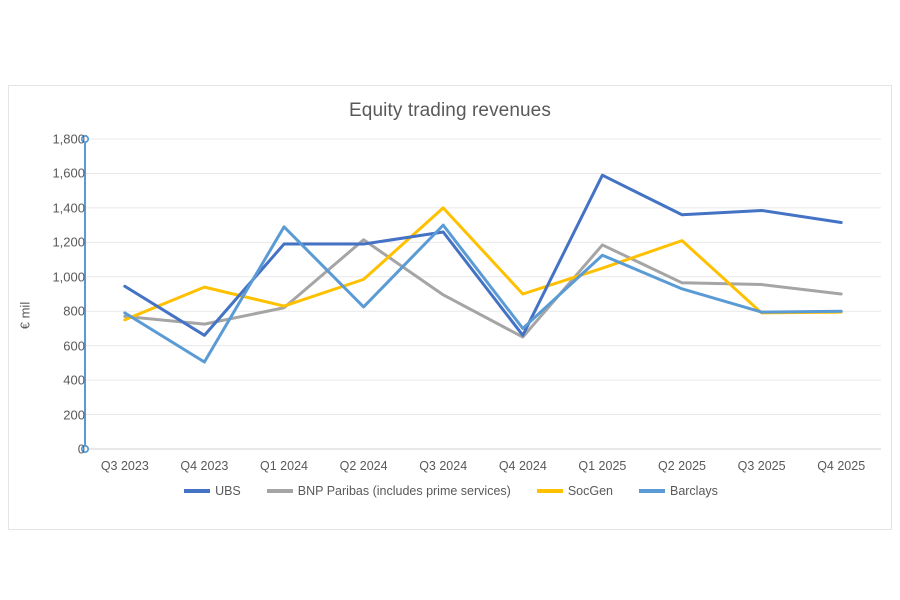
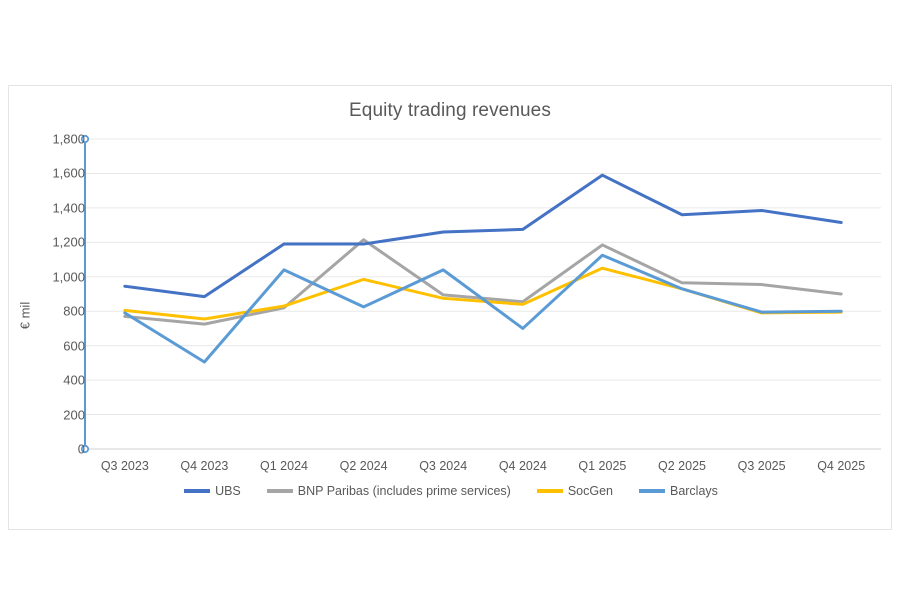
SocGen/Q3 2023: 750 -> 800
UBS/Q4 2023: 660 -> 880
SocGen/Q4 2023: 940 -> 760
Barclays/Q1 2024: 1290 -> 1040
SocGen/Q3 2024: 1400 -> 880
Barclays/Q3 2024: 1300 -> 1040
UBS/Q4 2024: 660 -> 1280
BNP Paribas (includes prime services)/Q4 2024: 650 -> 860
SocGen/Q4 2024: 900 -> 840
SocGen/Q2 2025: 1210 -> 930
